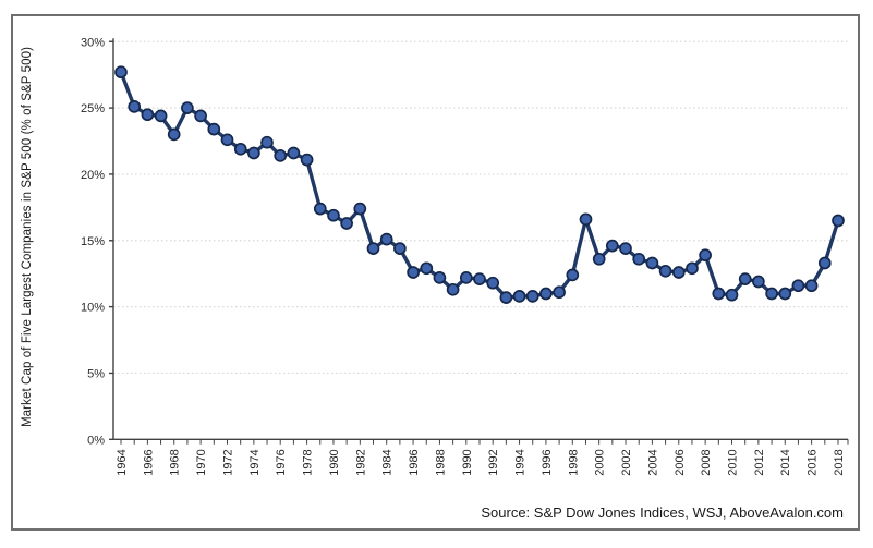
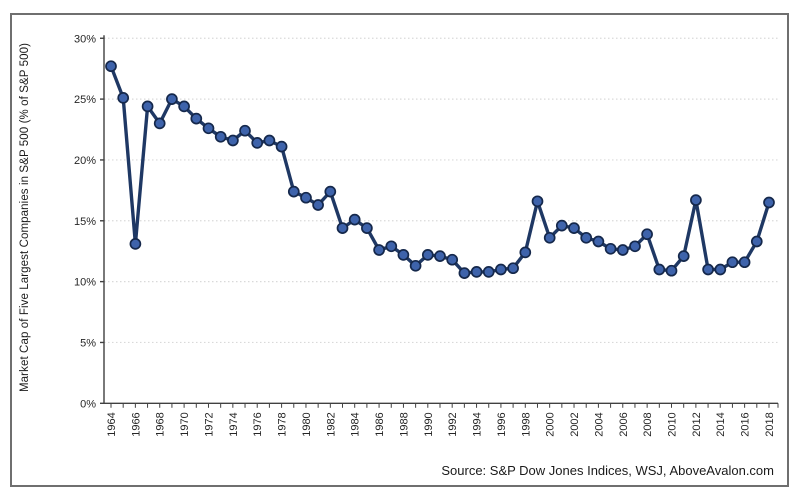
1966: 24.5% -> 13.1%
2012: 11.9% -> 16.7%
